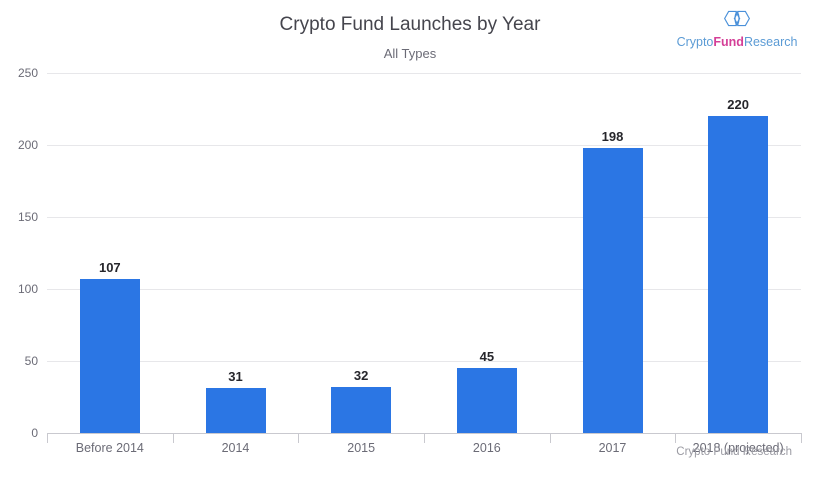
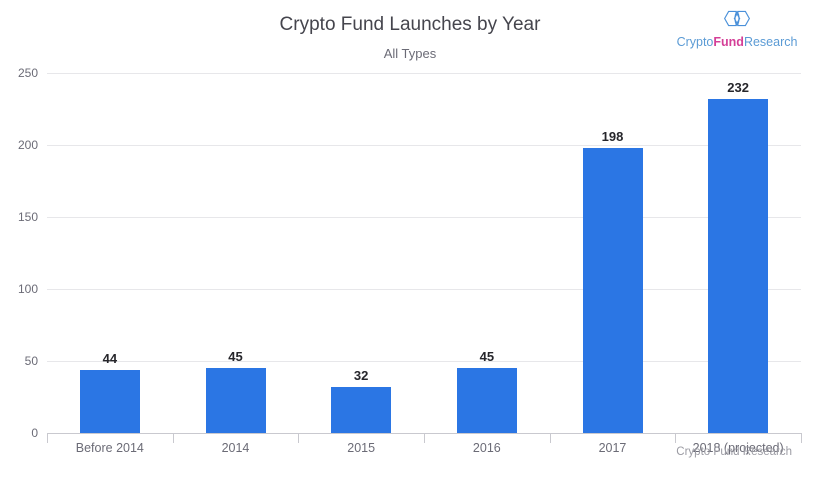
Before 2014: 107 -> 44
2014: 31 -> 45
2018 (projected): 220 -> 232
